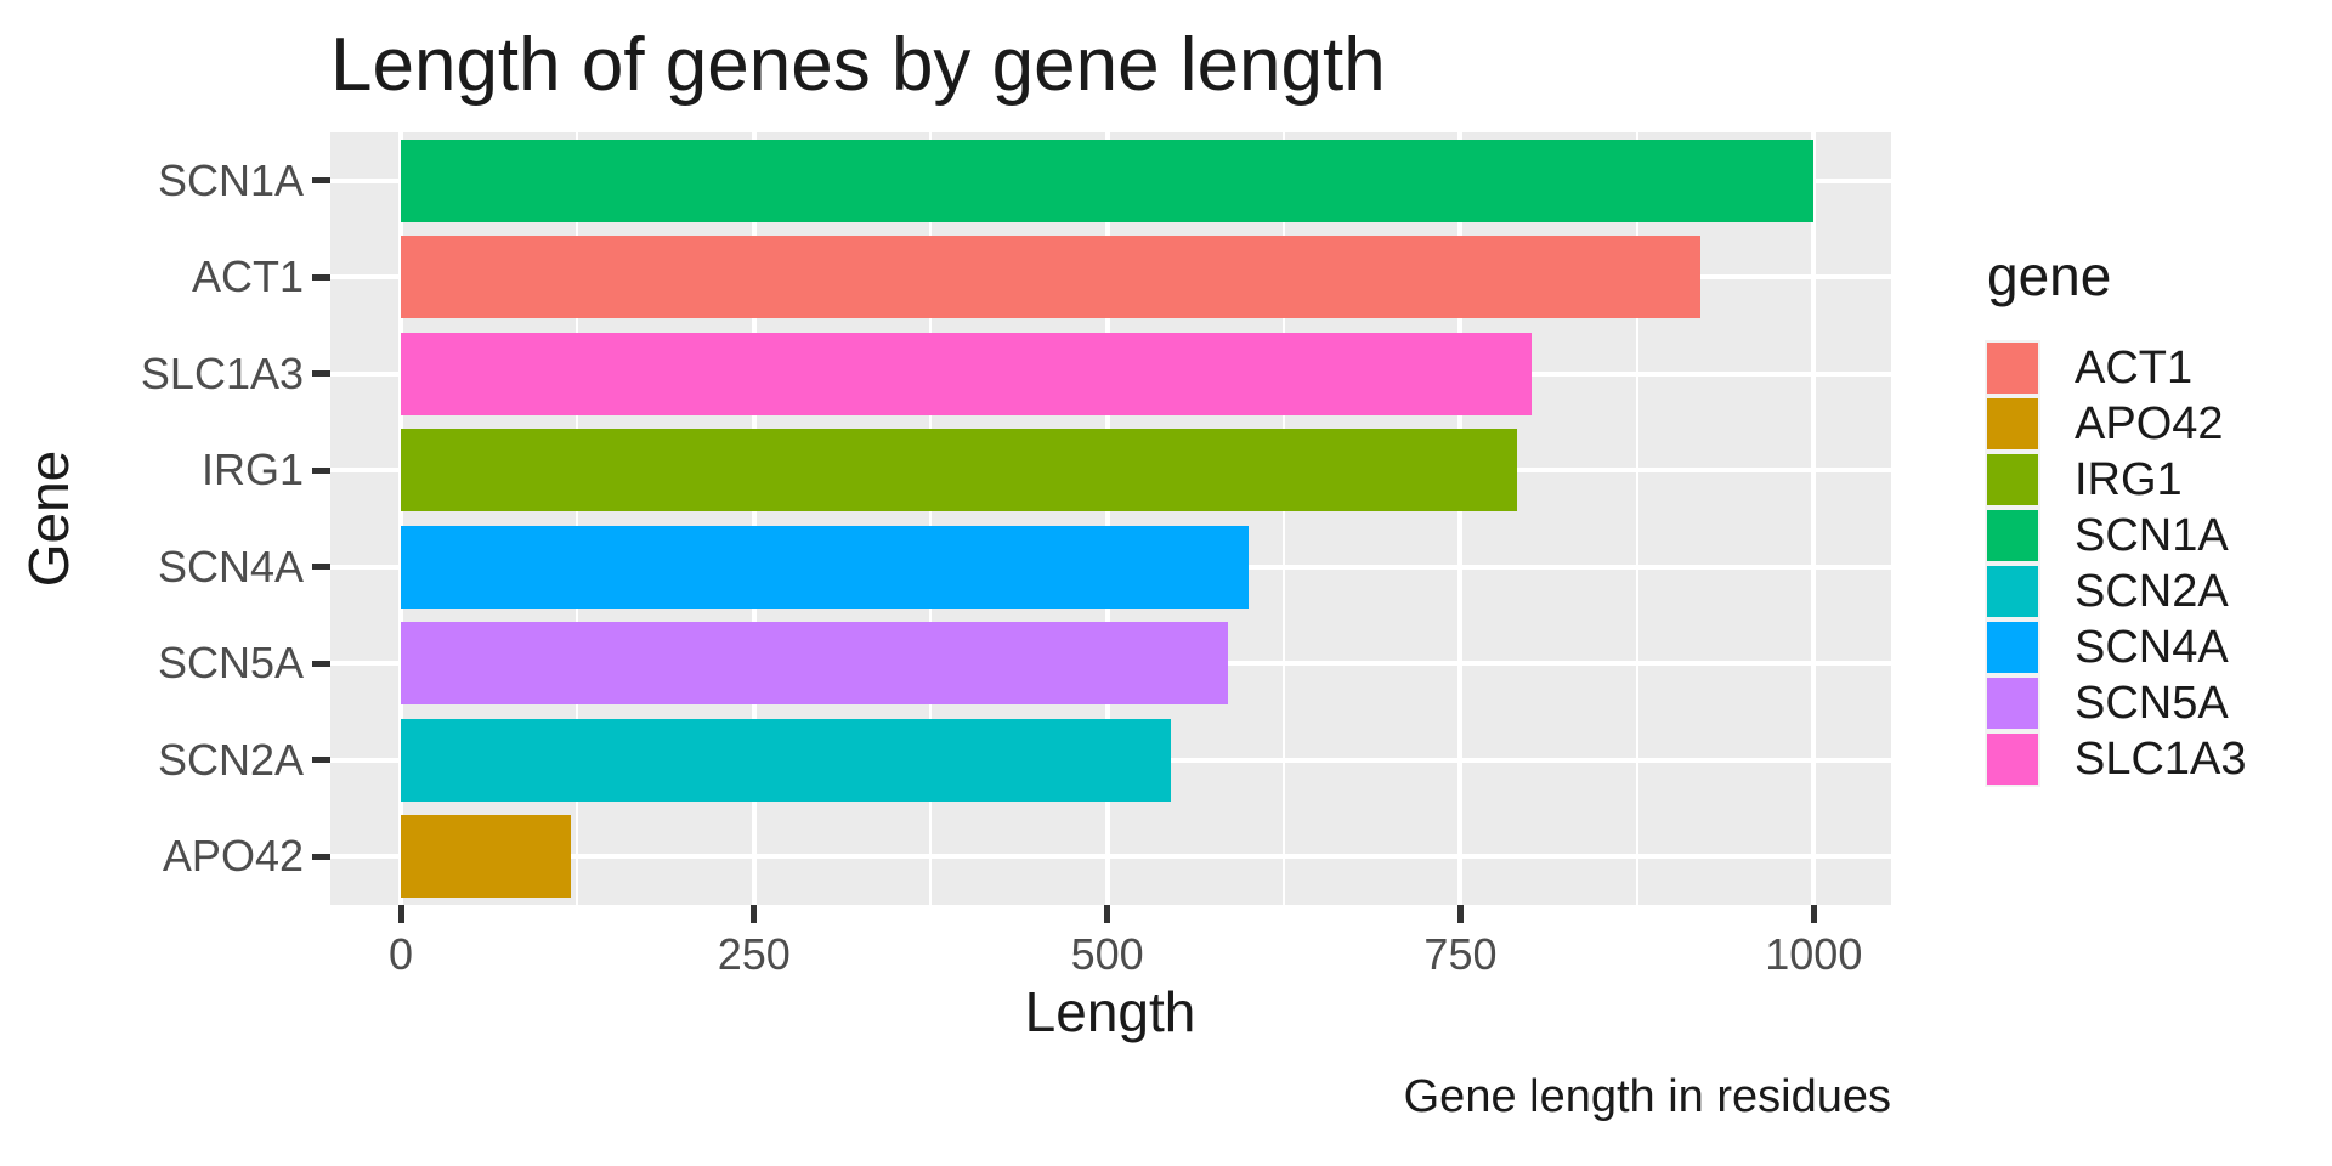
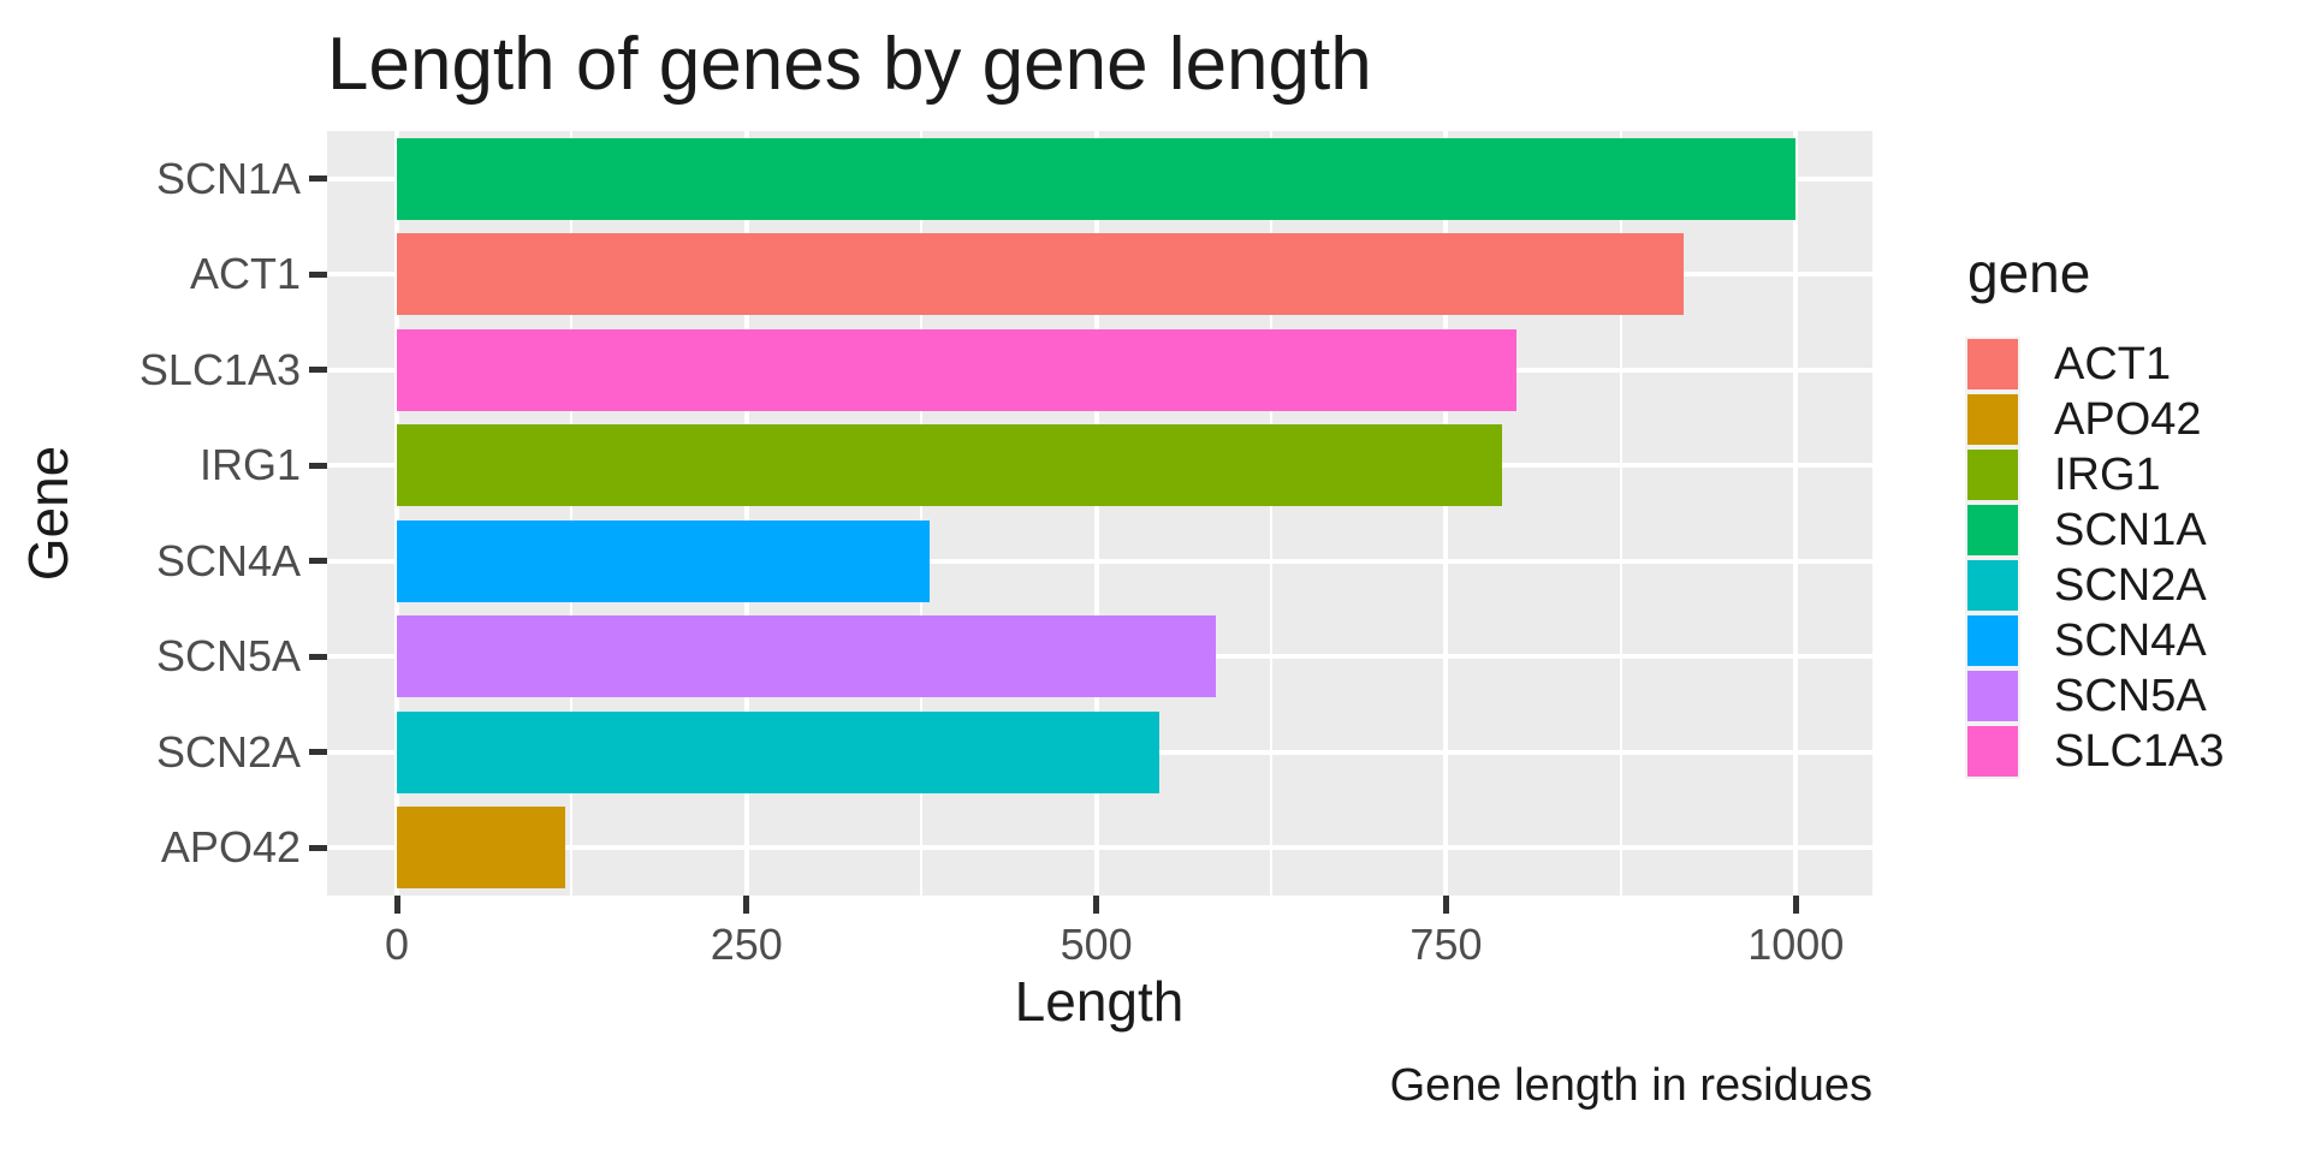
SCN4A: 600 -> 381
